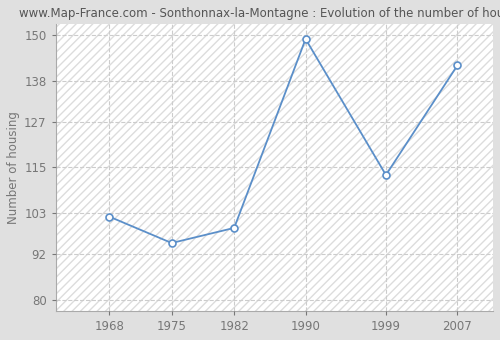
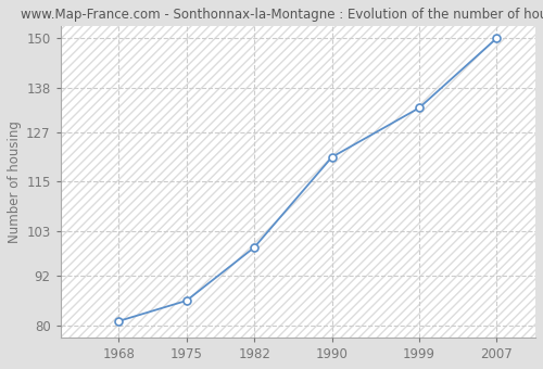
1968: 102 -> 81
1975: 95 -> 86
1990: 149 -> 121
1999: 113 -> 133
2007: 142 -> 150
